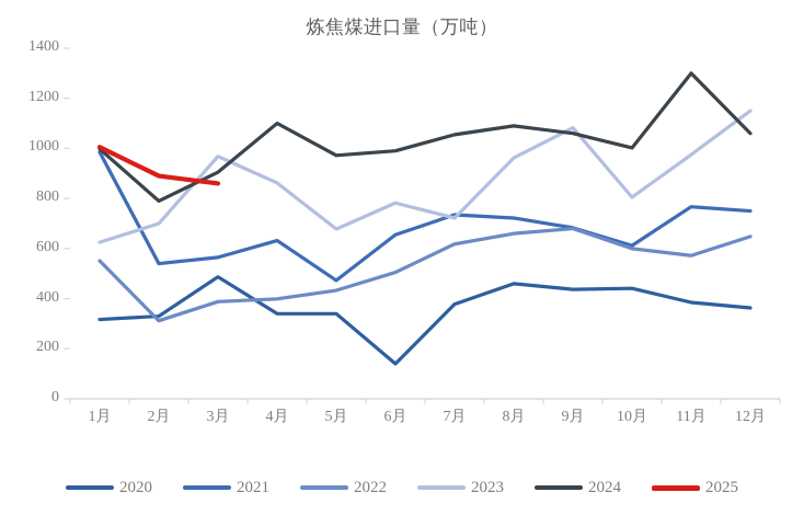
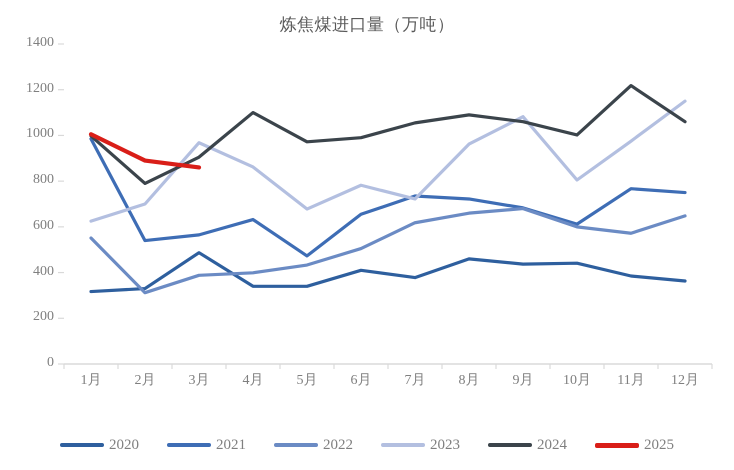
2020/6月: 140 -> 410
2024/11月: 1300 -> 1220
